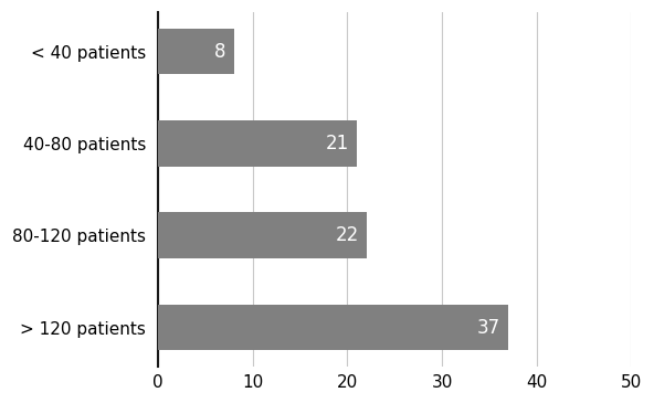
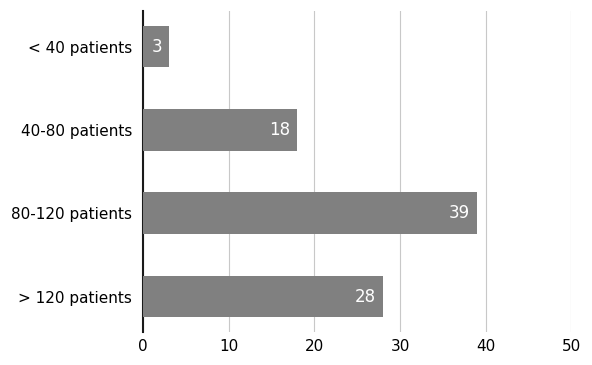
< 40 patients: 8 -> 3
40-80 patients: 21 -> 18
80-120 patients: 22 -> 39
> 120 patients: 37 -> 28
